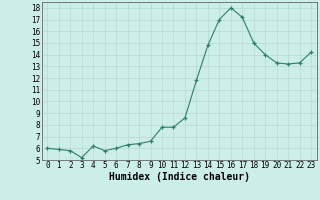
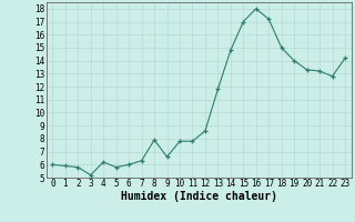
8: 6.4 -> 7.9
22: 13.3 -> 12.8
